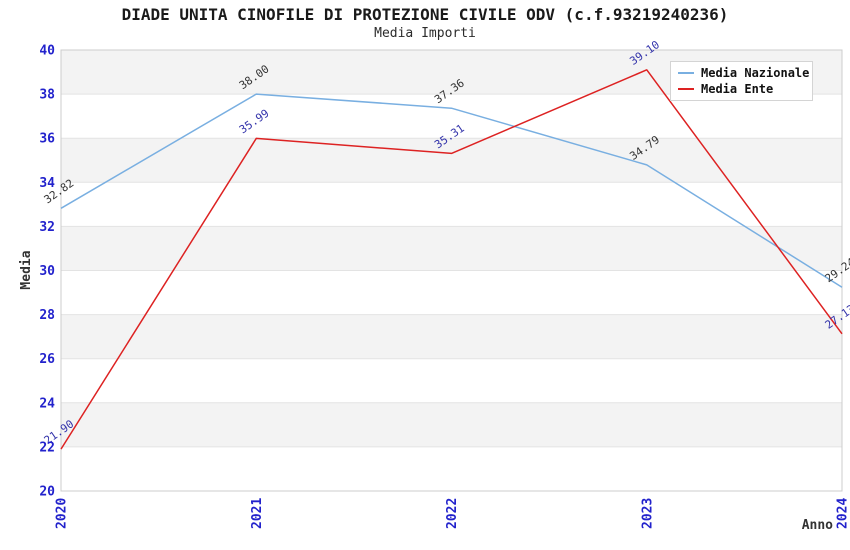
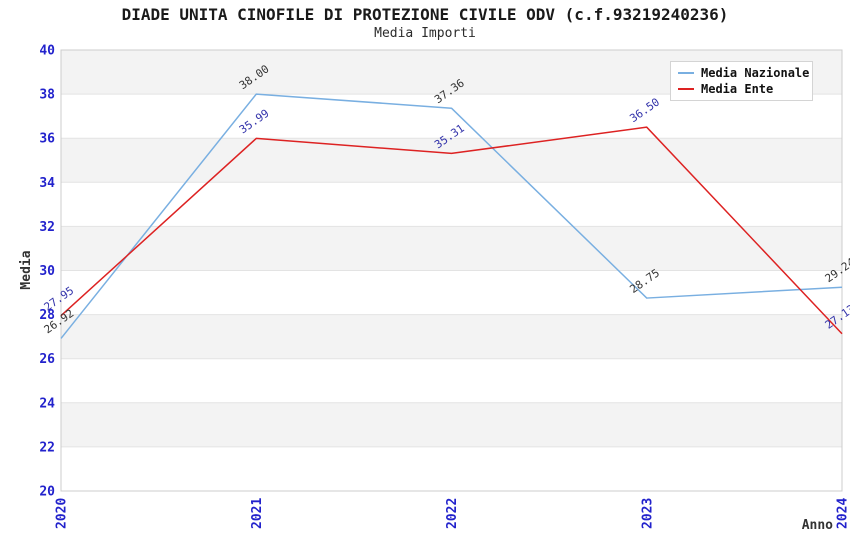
Media Nazionale/2020: 32.82 -> 26.92
Media Ente/2020: 21.90 -> 27.95
Media Nazionale/2023: 34.79 -> 28.75
Media Ente/2023: 39.10 -> 36.50
